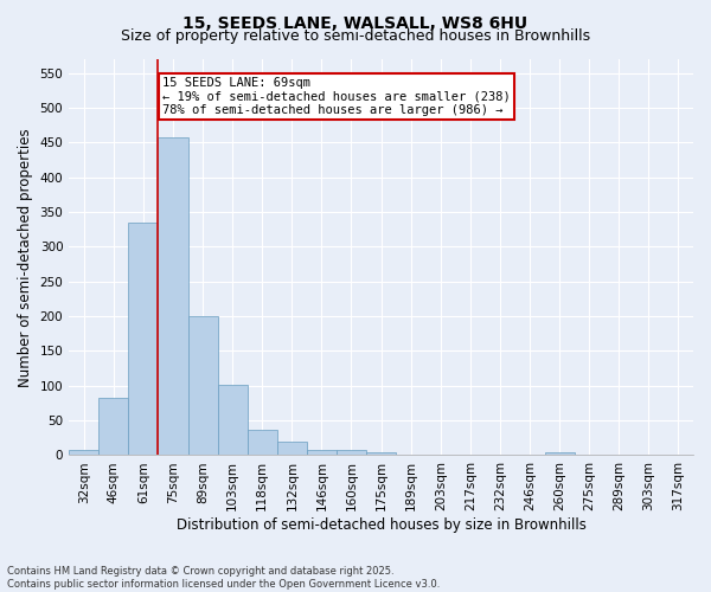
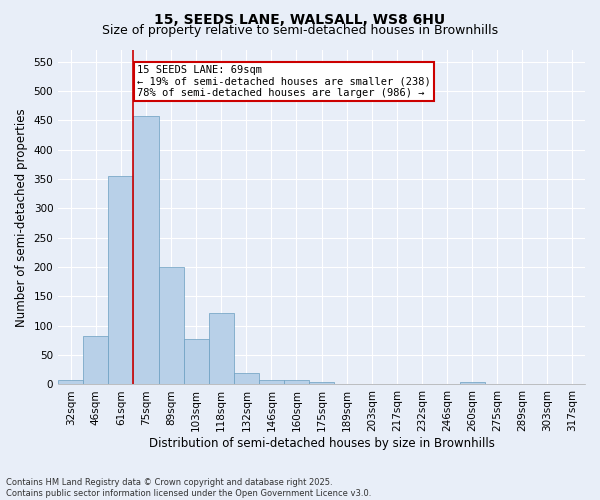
61sqm: 335 -> 356
103sqm: 102 -> 78
118sqm: 37 -> 122
